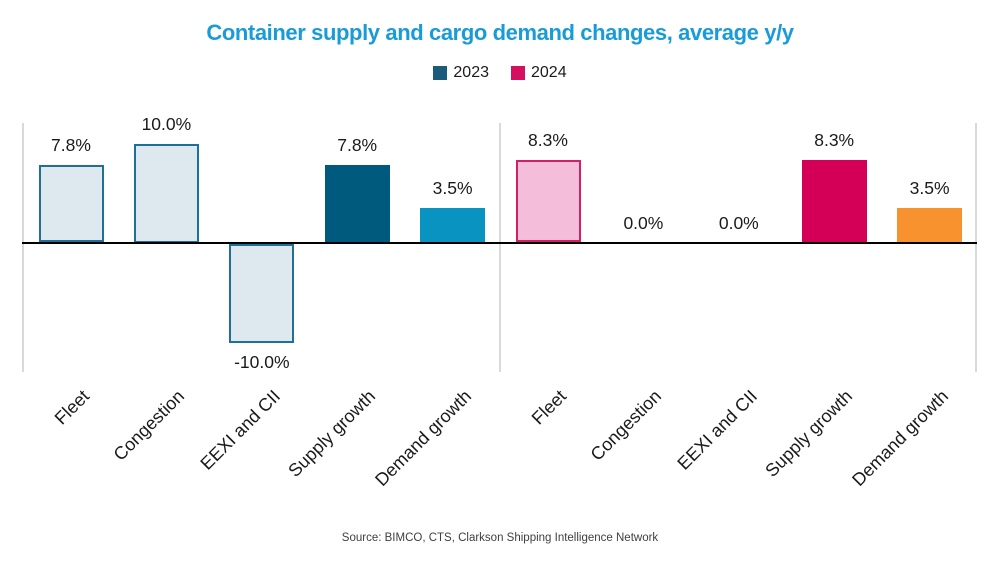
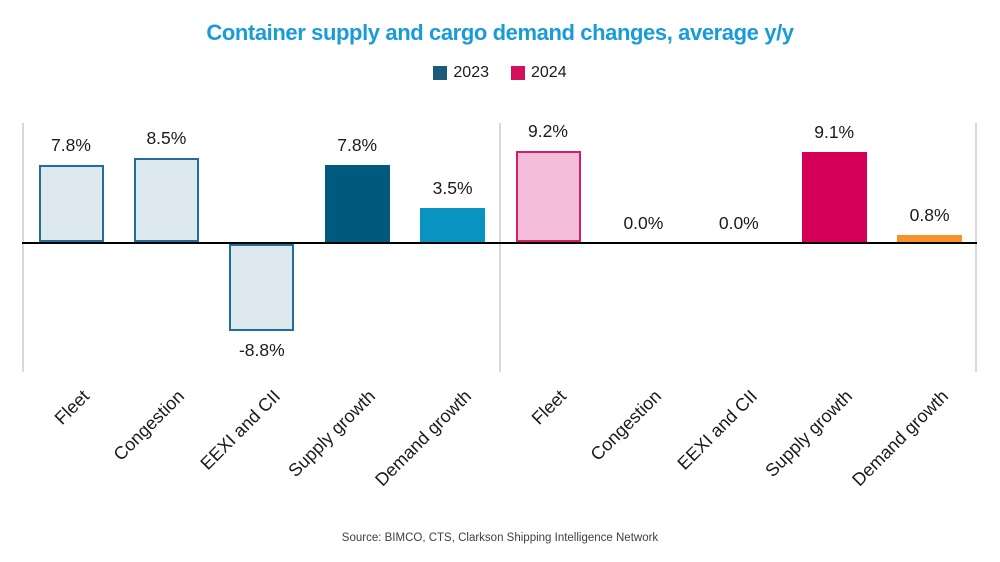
2024/Fleet: 8.3% -> 9.2%
2023/Congestion: 10.0% -> 8.5%
2023/EEXI and CII: -10.0% -> -8.8%
2024/Supply growth: 8.3% -> 9.1%
2024/Demand growth: 3.5% -> 0.8%
